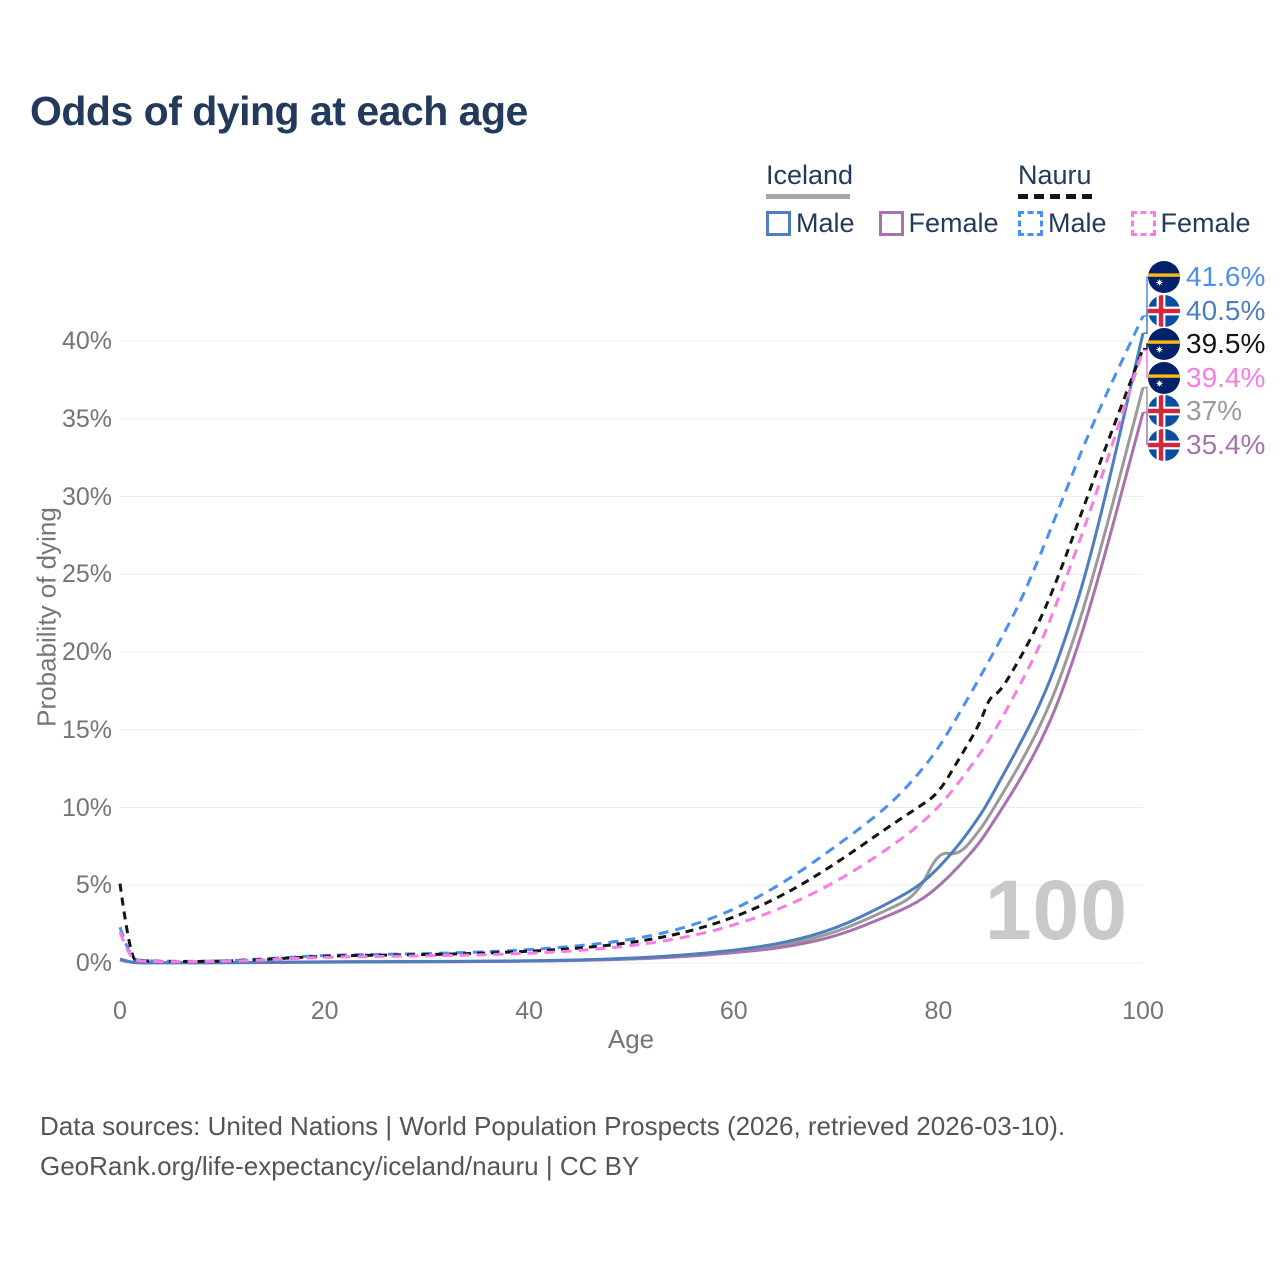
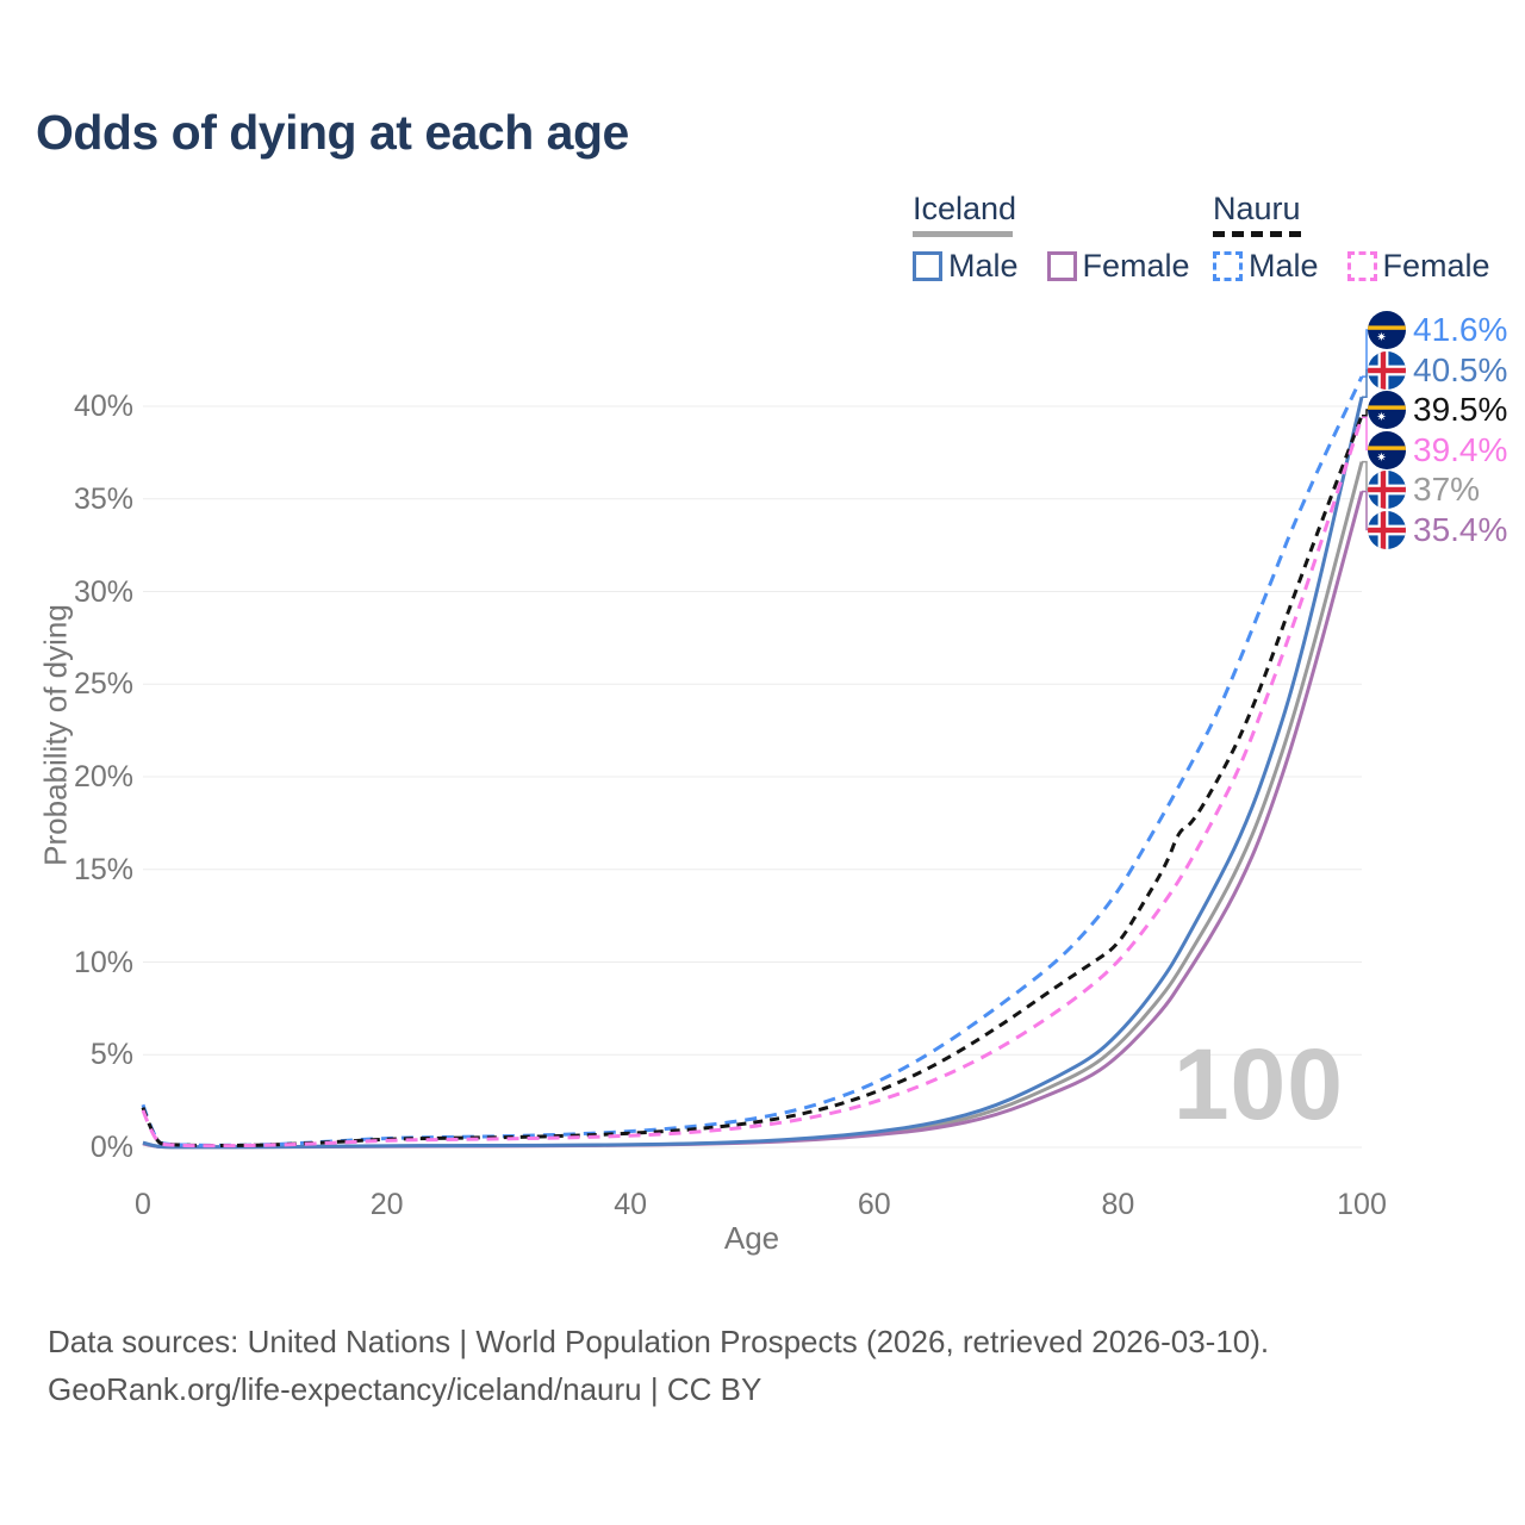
Nauru/0: 5.1% -> 2.1%
Iceland/80: 7.2% -> 5.5%
